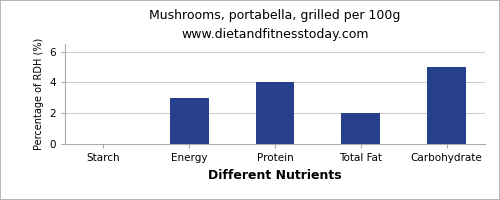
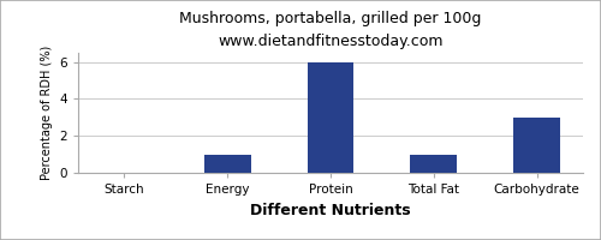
Energy: 3 -> 1
Protein: 4 -> 6
Total Fat: 2 -> 1
Carbohydrate: 5 -> 3
